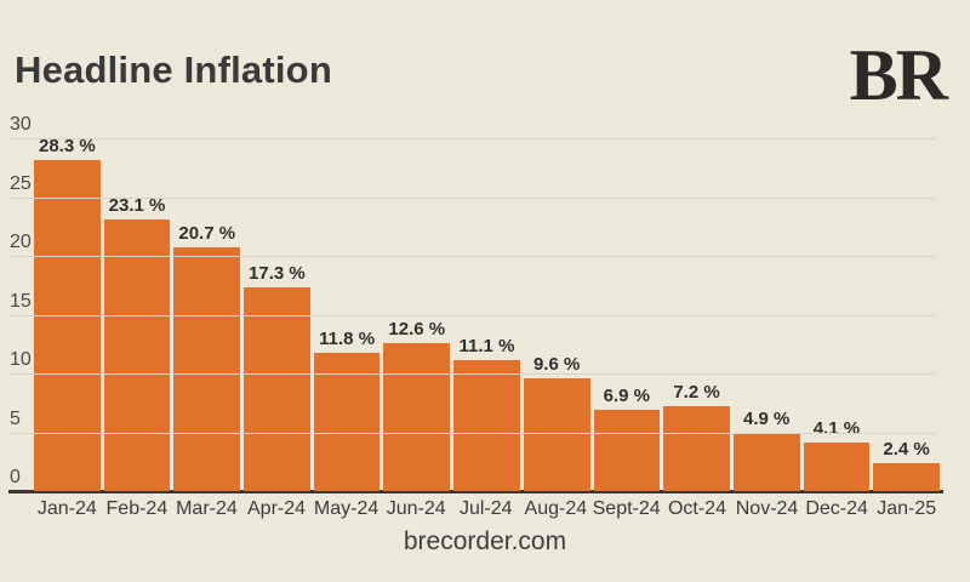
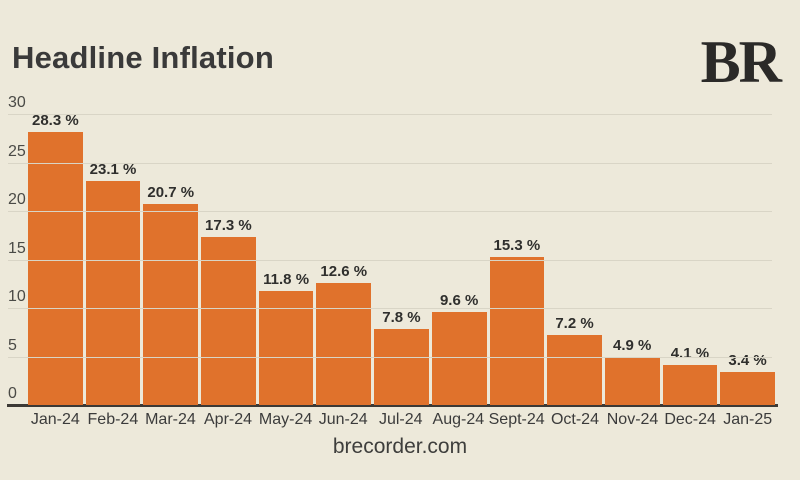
Jul-24: 11.1 -> 7.8
Sept-24: 6.9 -> 15.3
Jan-25: 2.4 -> 3.4
